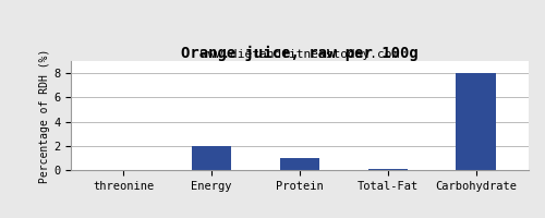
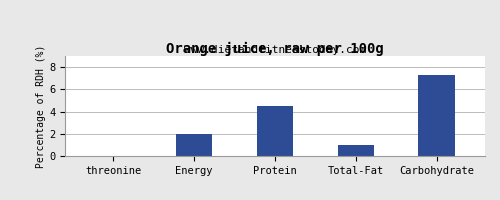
Protein: 1.0 -> 4.5
Total-Fat: 0.1 -> 1.0
Carbohydrate: 8.0 -> 7.3
